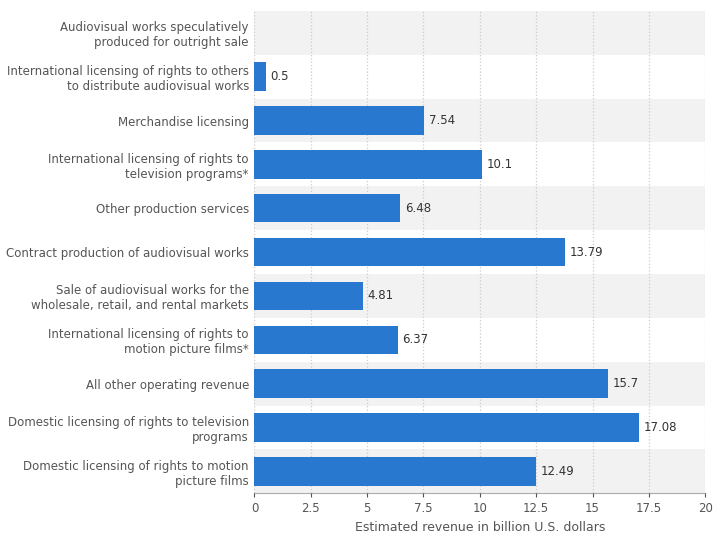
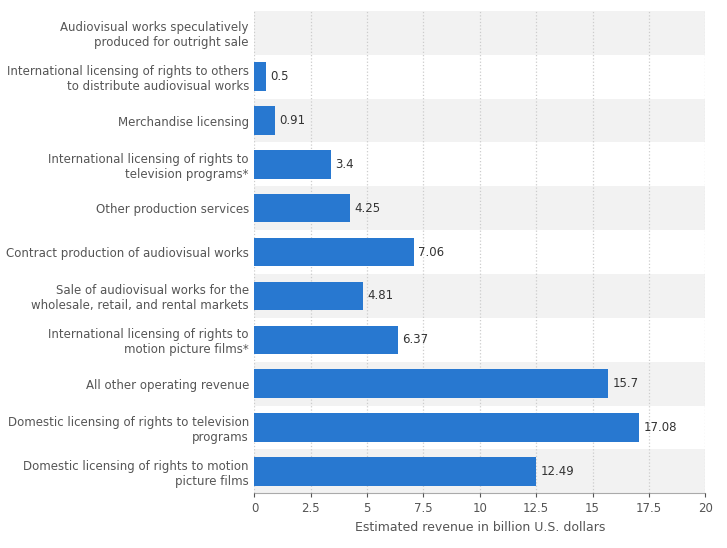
Merchandise licensing: 7.54 -> 0.91
International licensing of rights to television programs*: 10.1 -> 3.4
Other production services: 6.48 -> 4.25
Contract production of audiovisual works: 13.79 -> 7.06
